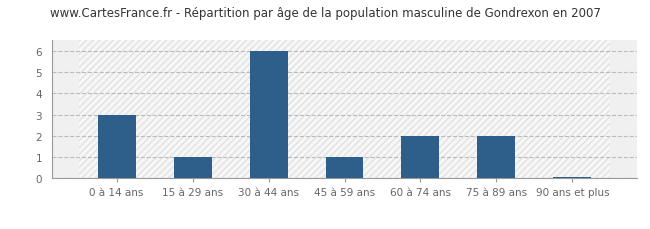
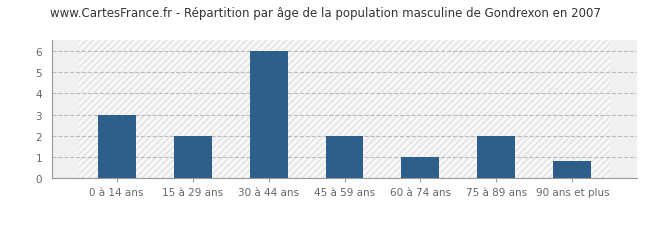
15 à 29 ans: 1.00 -> 2.00
45 à 59 ans: 1.00 -> 2.00
60 à 74 ans: 2.00 -> 1.00
90 ans et plus: 0.07 -> 0.80
